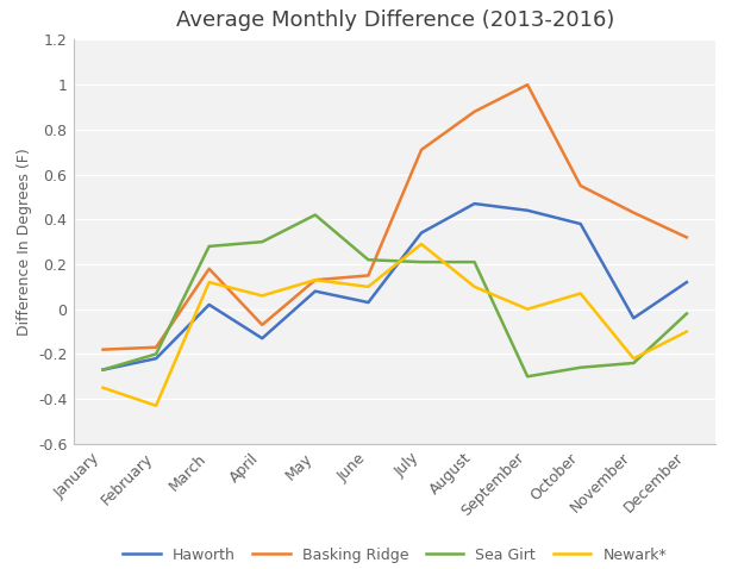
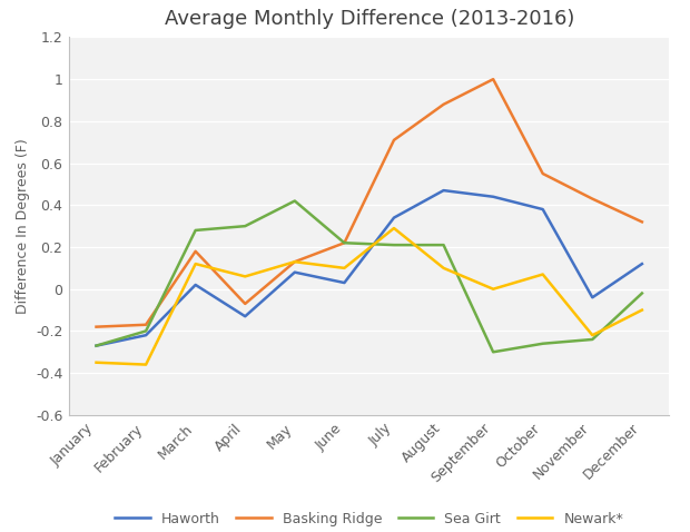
Newark*/February: -0.43 -> -0.36
Basking Ridge/June: 0.15 -> 0.22
